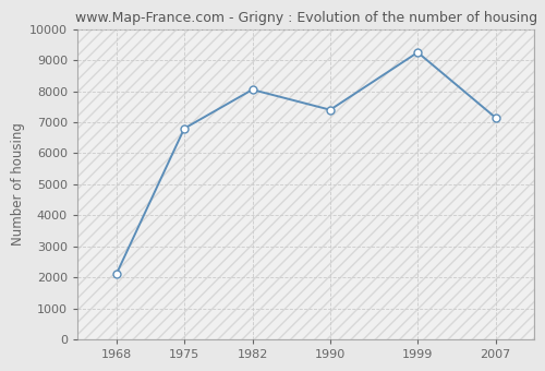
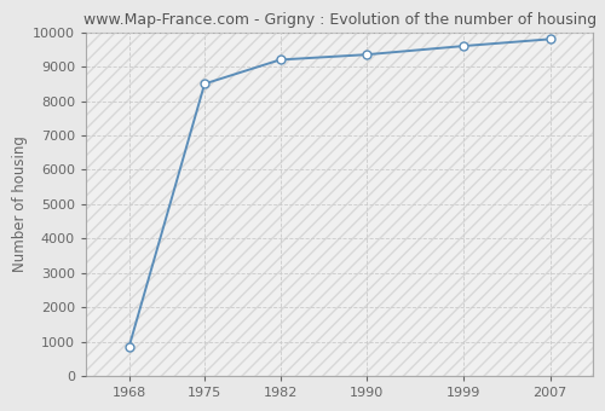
1968: 2100 -> 850
1975: 6800 -> 8500
1982: 8050 -> 9200
1990: 7400 -> 9350
1999: 9250 -> 9600
2007: 7150 -> 9800
